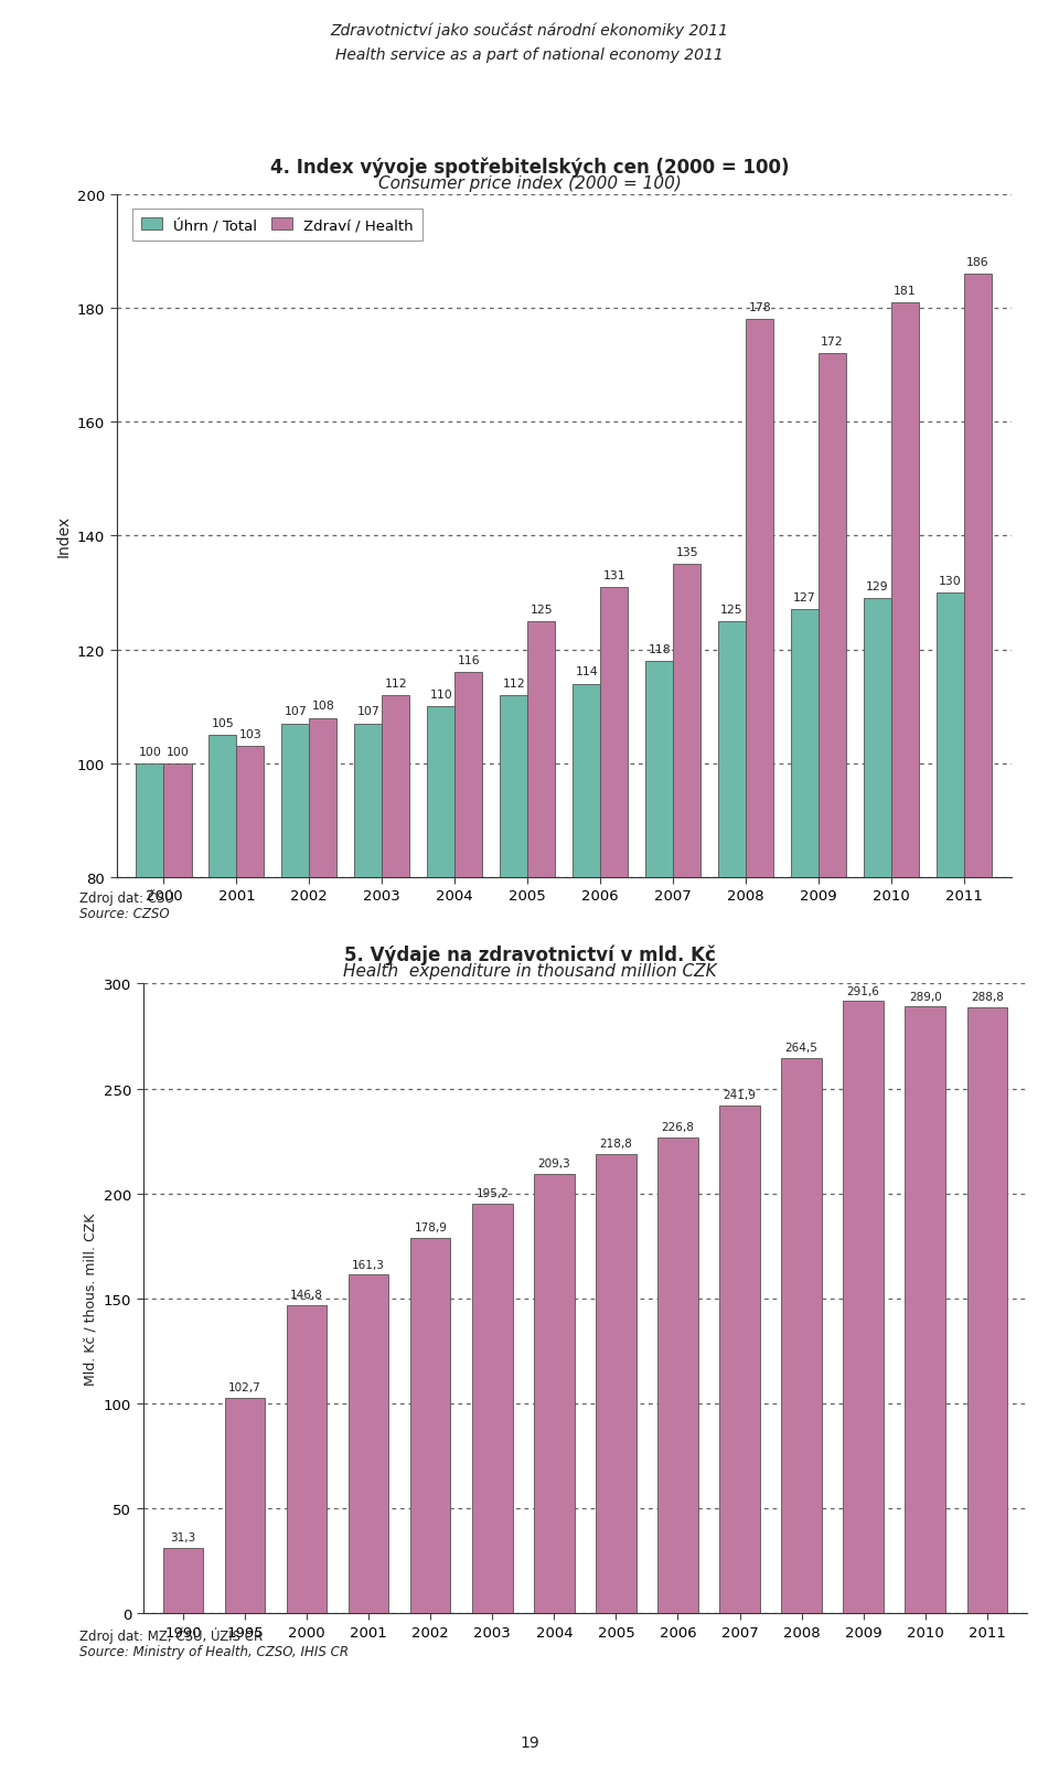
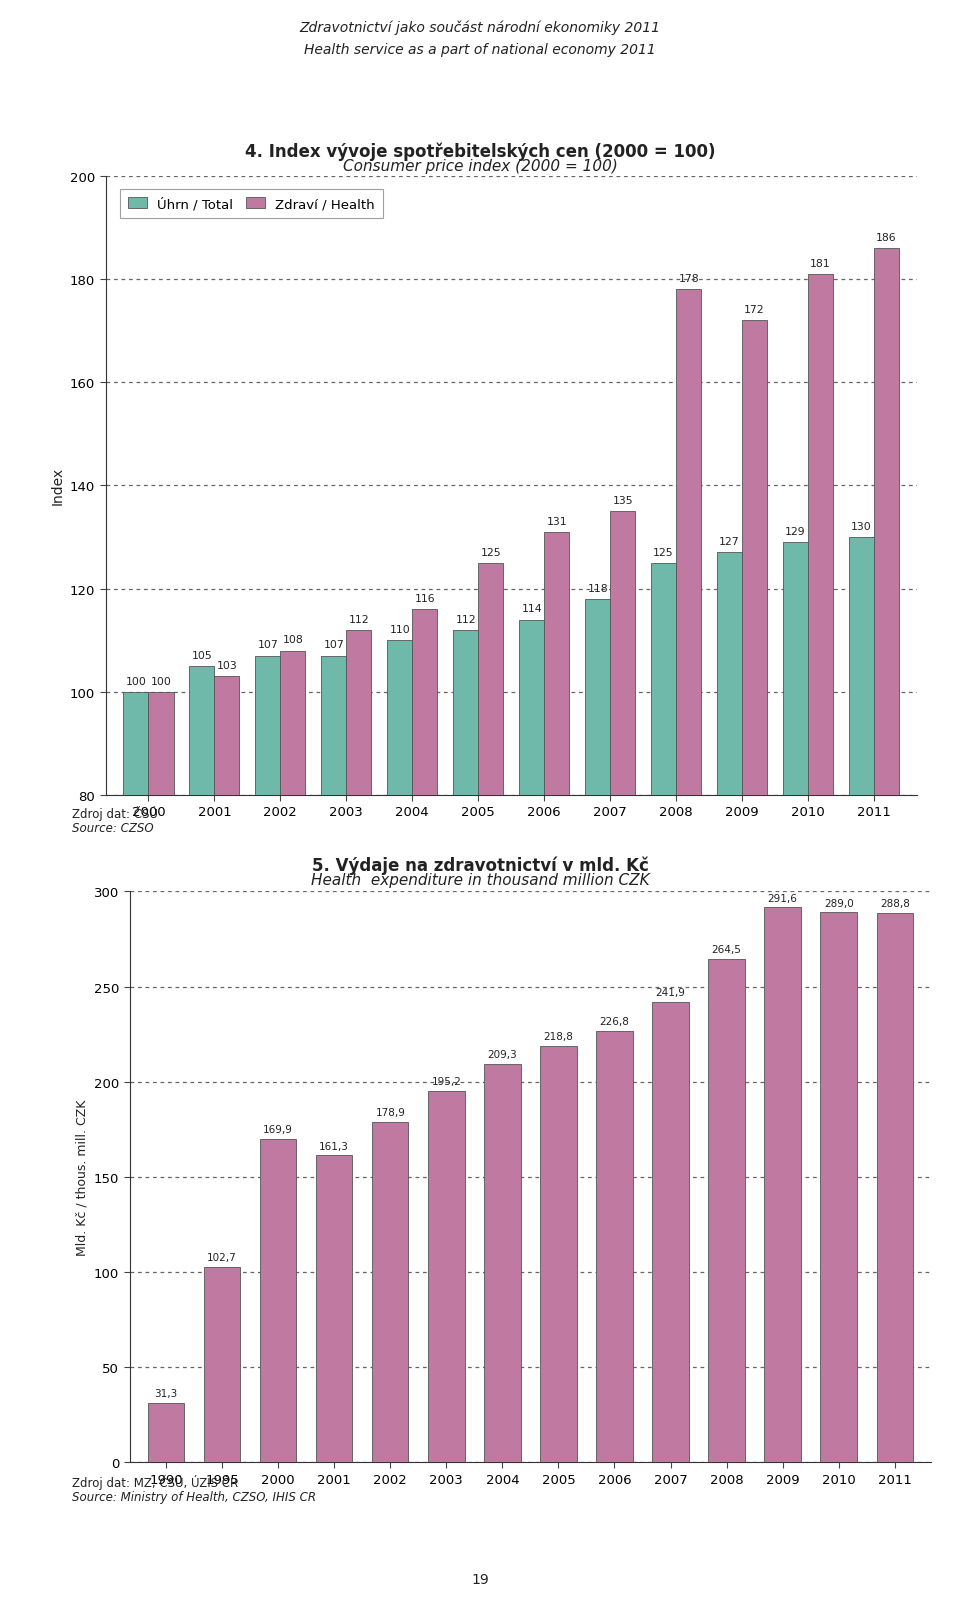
2000: 146,8 -> 169,9
